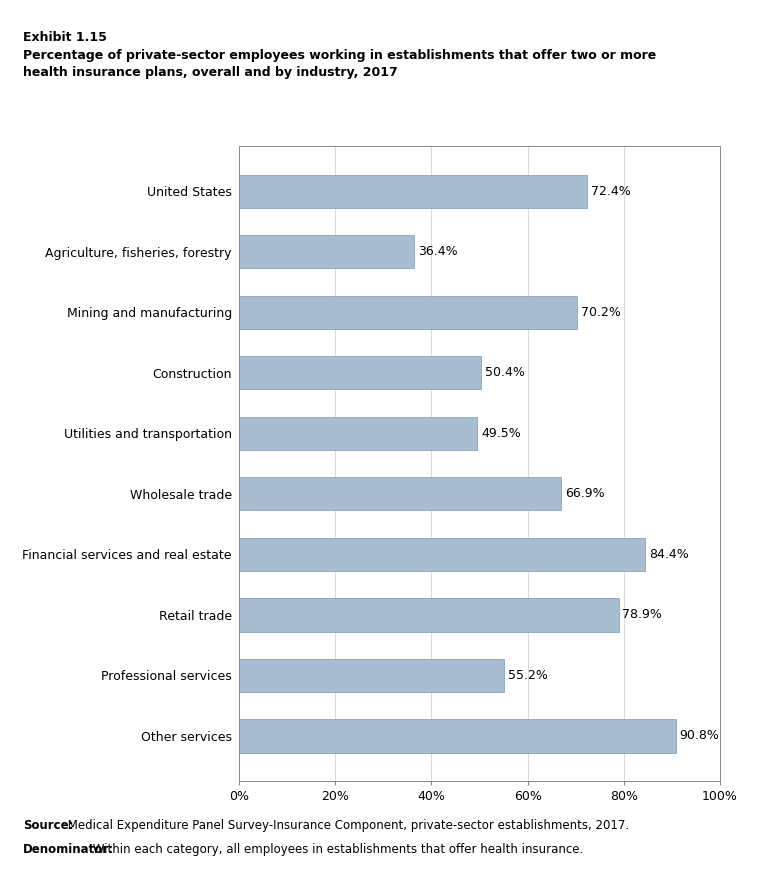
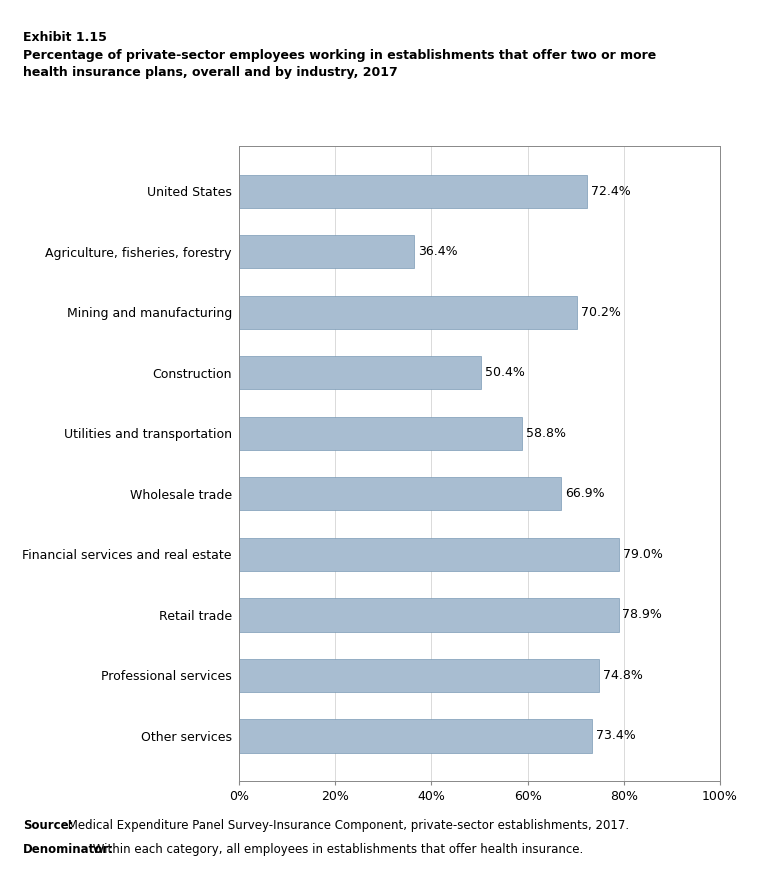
Utilities and transportation: 49.5% -> 58.8%
Financial services and real estate: 84.4% -> 79.0%
Professional services: 55.2% -> 74.8%
Other services: 90.8% -> 73.4%
